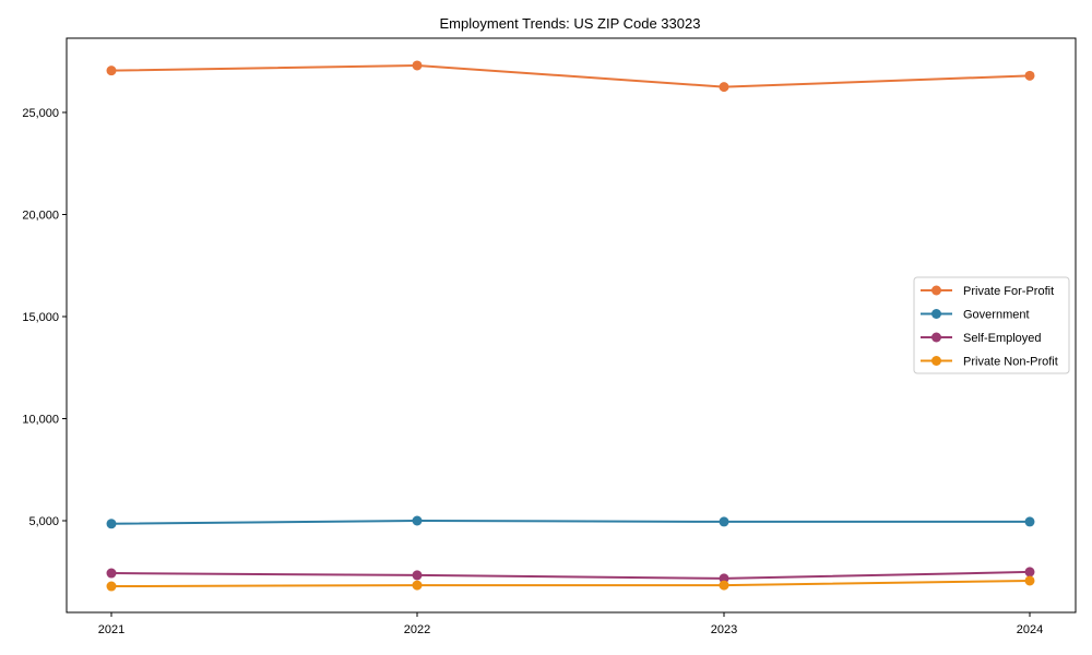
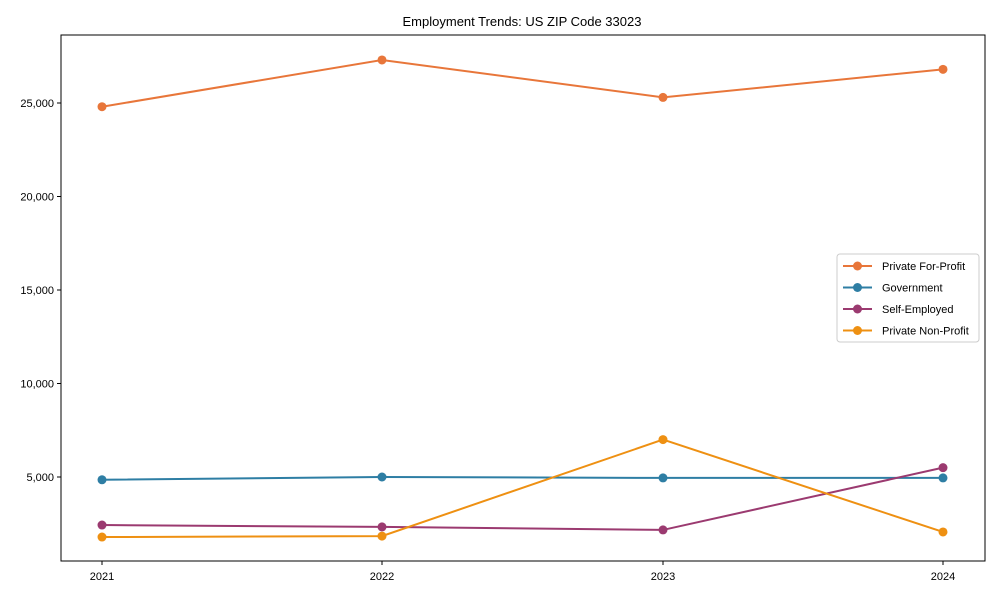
Private For-Profit/2021: 27000 -> 24800
Private For-Profit/2023: 26200 -> 25300
Private Non-Profit/2023: 1800 -> 7000
Self-Employed/2024: 2500 -> 5500
